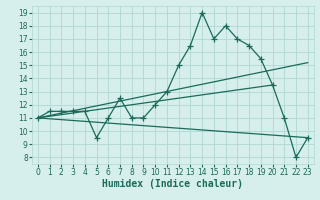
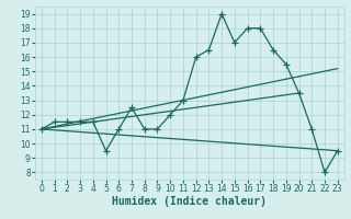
12: 15.0 -> 16.0
17: 17.0 -> 18.0
